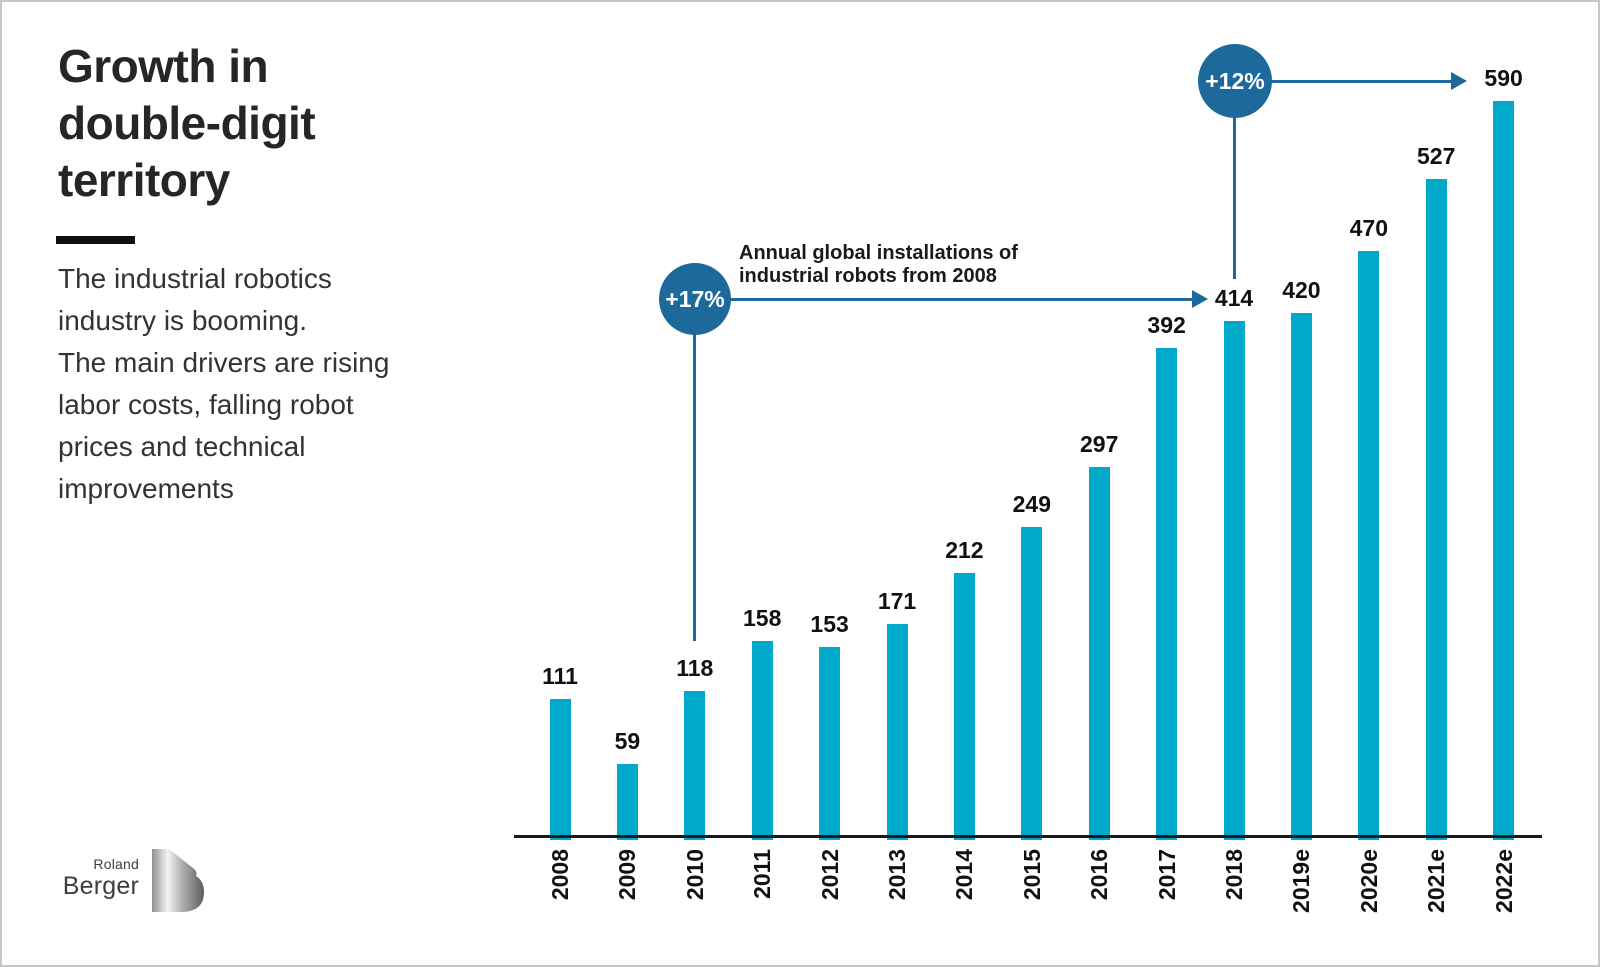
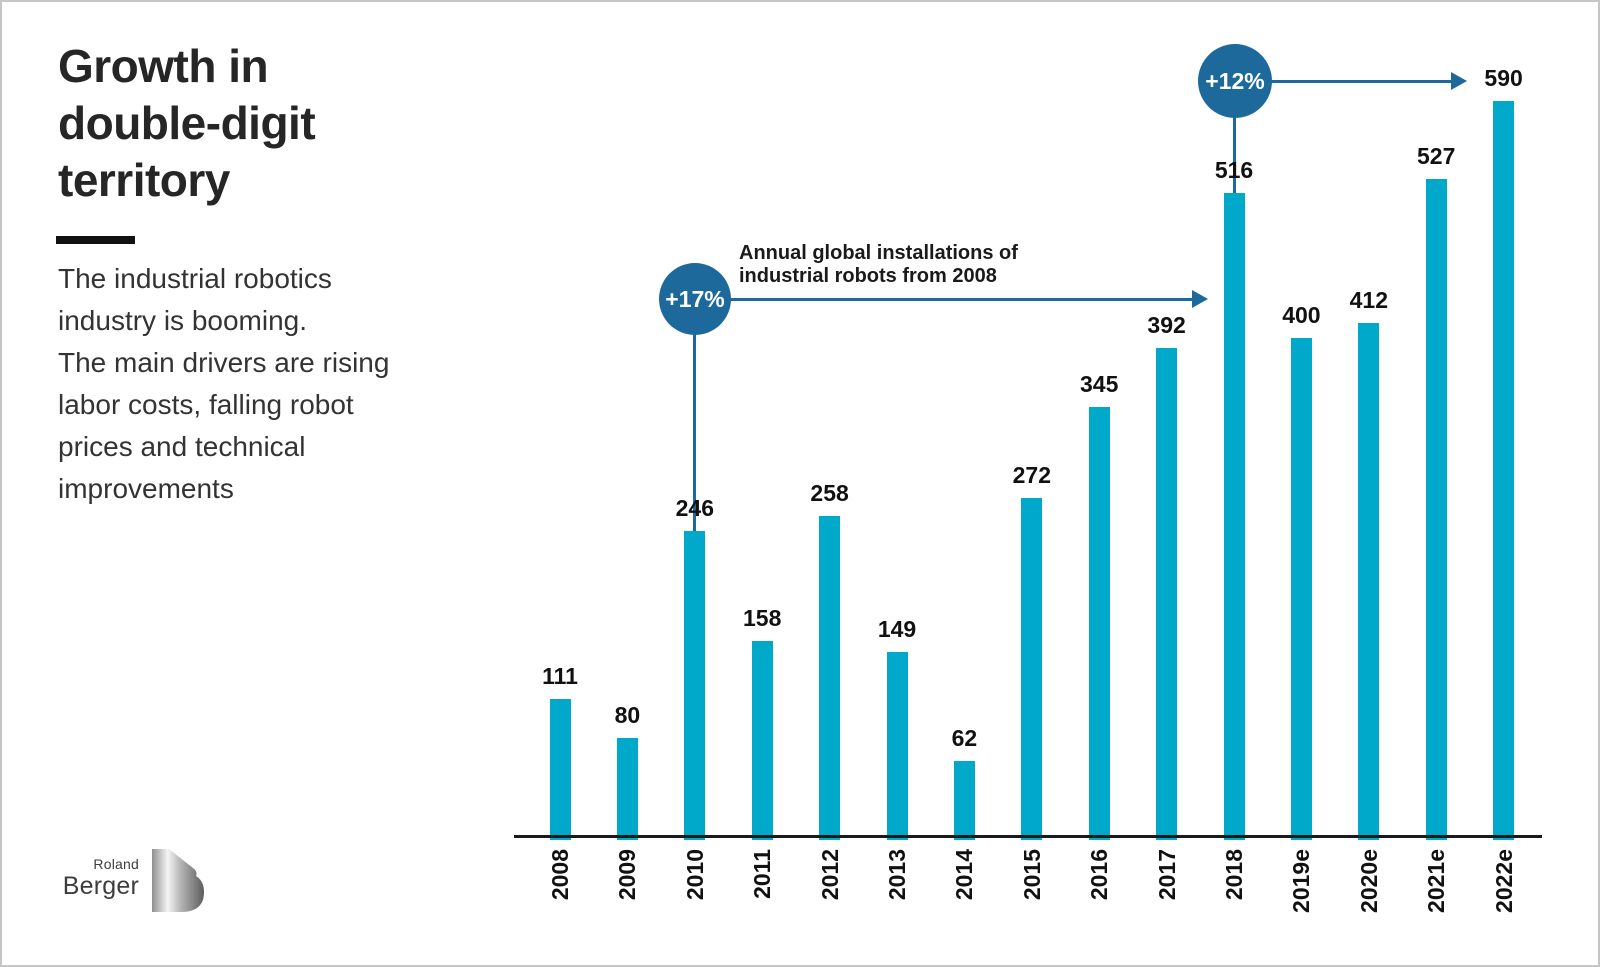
2009: 59 -> 80
2010: 118 -> 246
2012: 153 -> 258
2013: 171 -> 149
2014: 212 -> 62
2015: 249 -> 272
2016: 297 -> 345
2018: 414 -> 516
2019e: 420 -> 400
2020e: 470 -> 412
